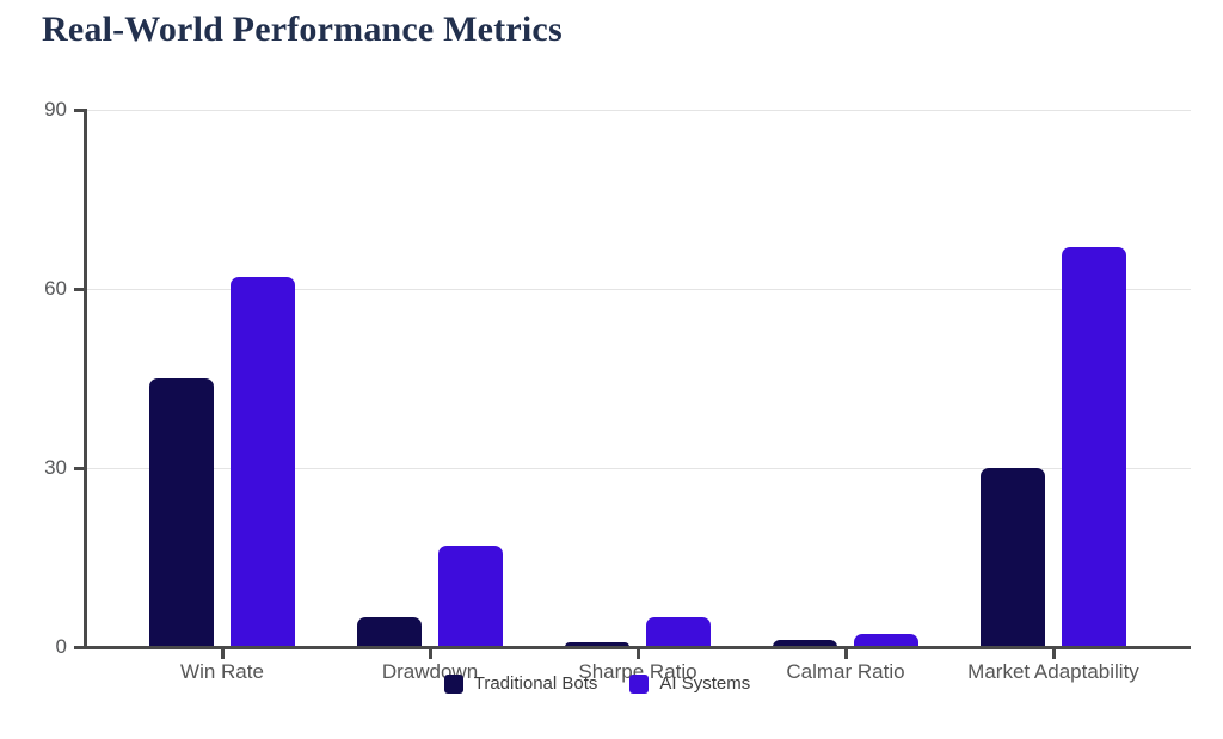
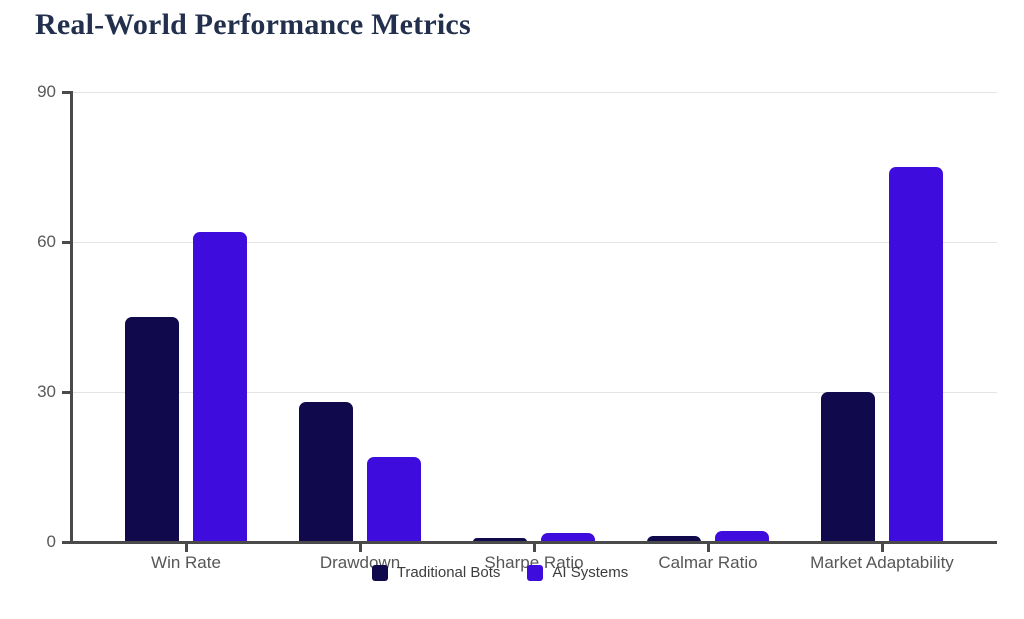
Traditional Bots/Drawdown: 5 -> 28
AI Systems/Sharpe Ratio: 5 -> 2
AI Systems/Market Adaptability: 67 -> 75
